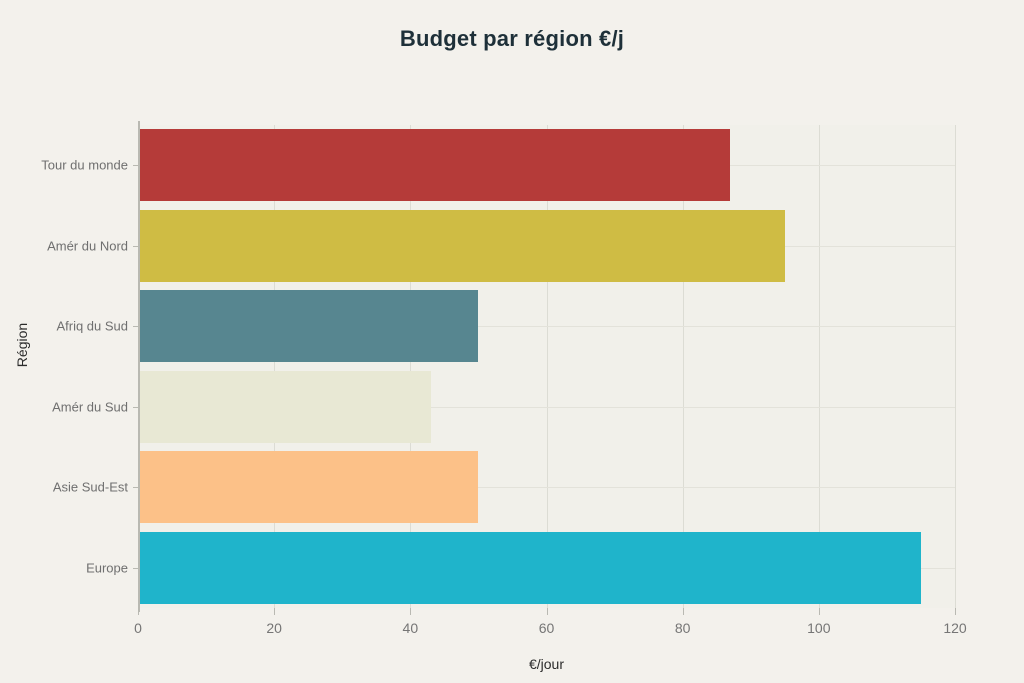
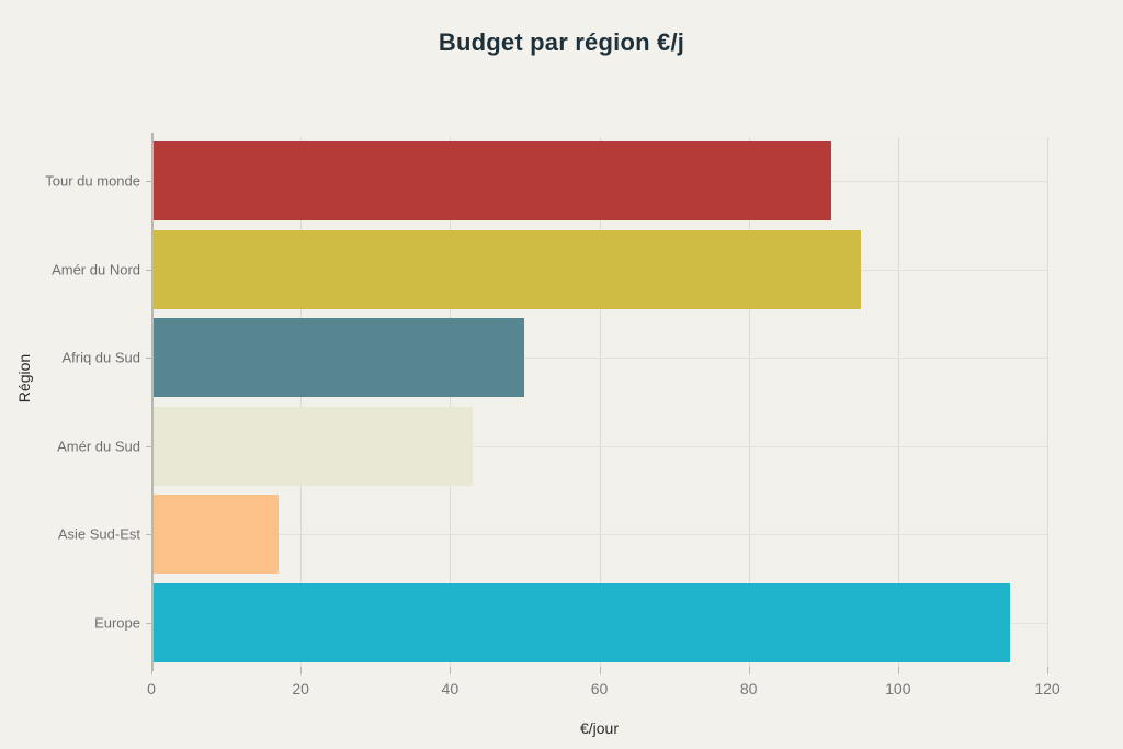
Tour du monde: 87 -> 91
Asie Sud-Est: 50 -> 17
